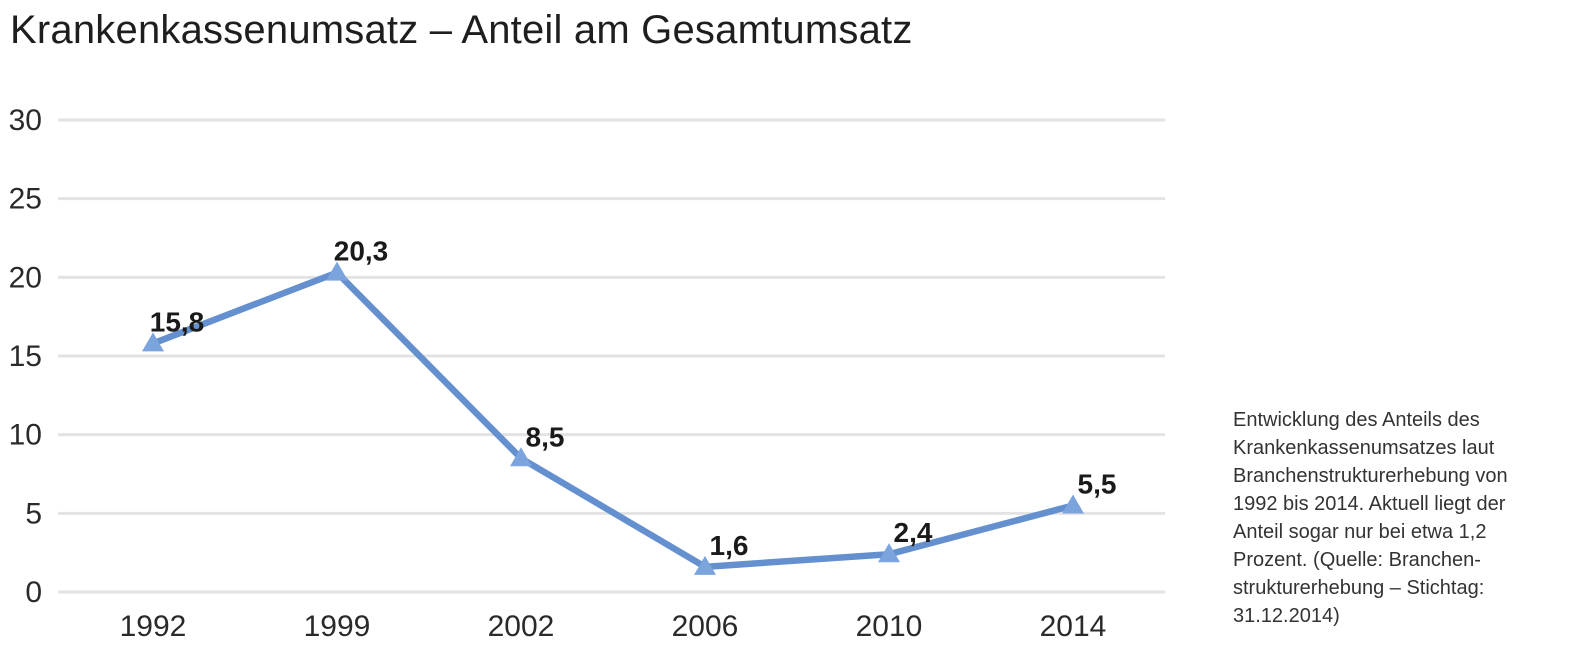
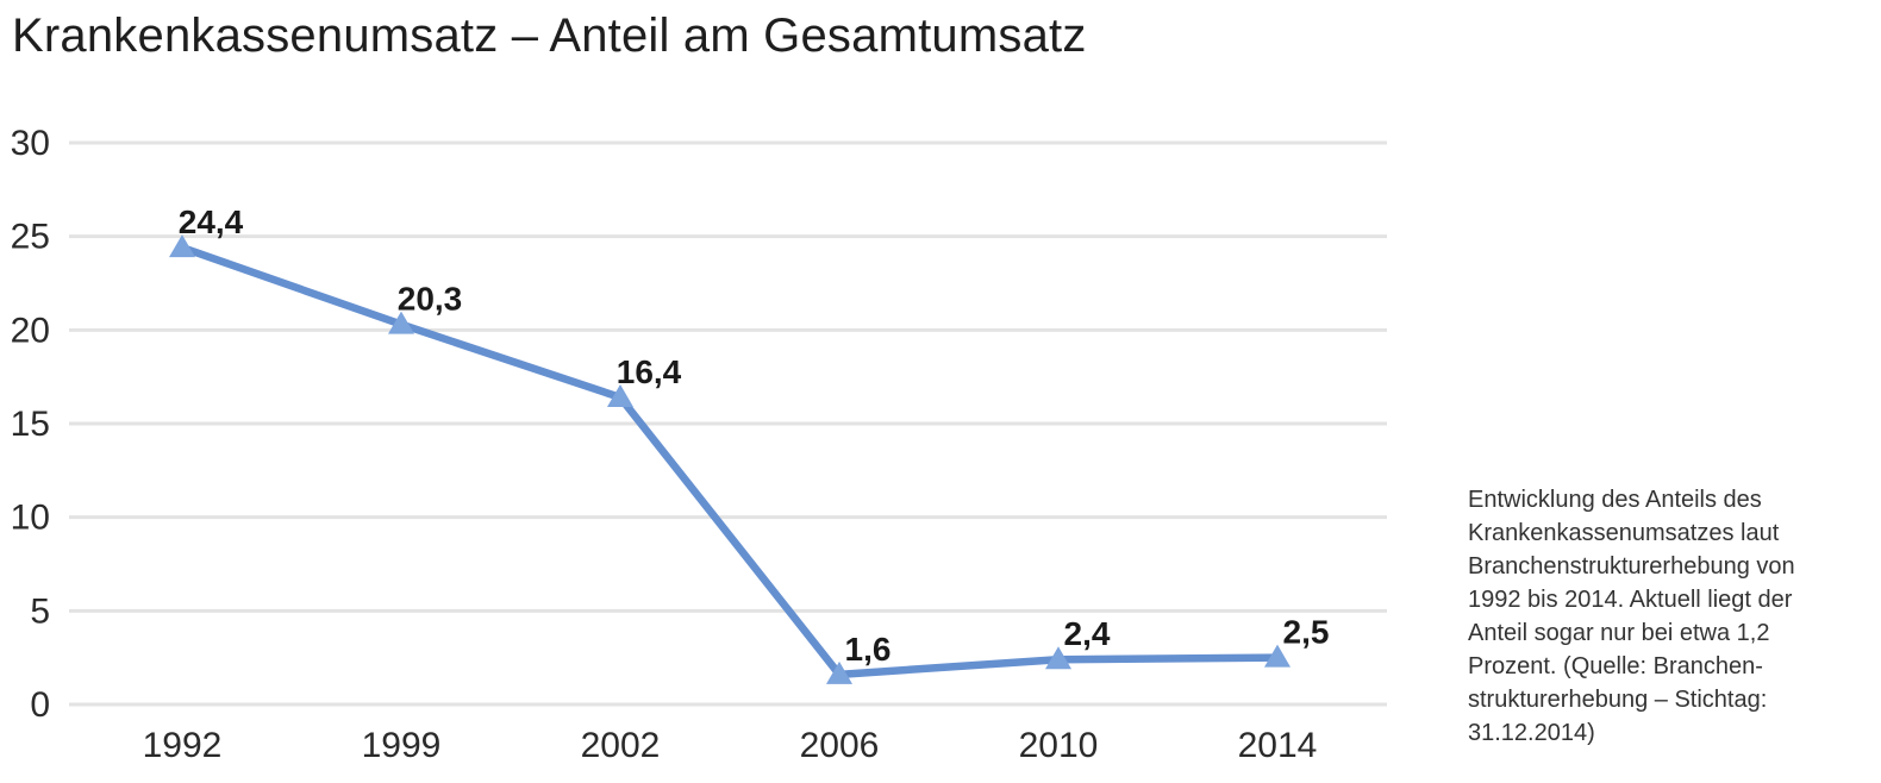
1992: 15,8 -> 24,4
2002: 8,5 -> 16,4
2014: 5,5 -> 2,5
